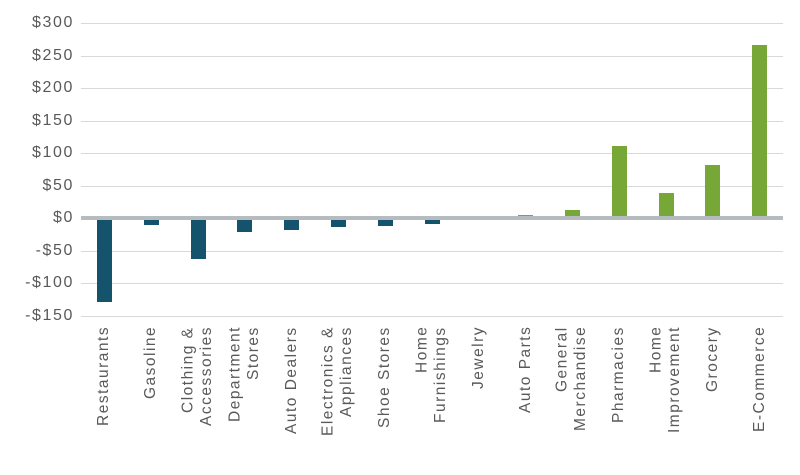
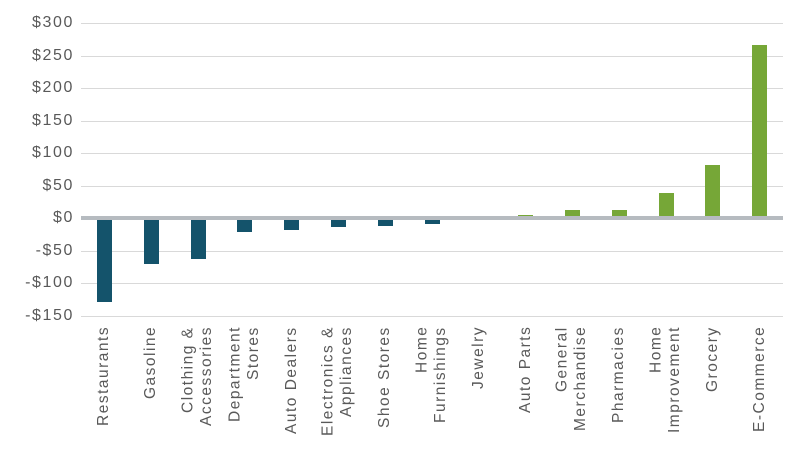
Gasoline: -$10 -> -$70
Pharmacies: $110 -> $10
